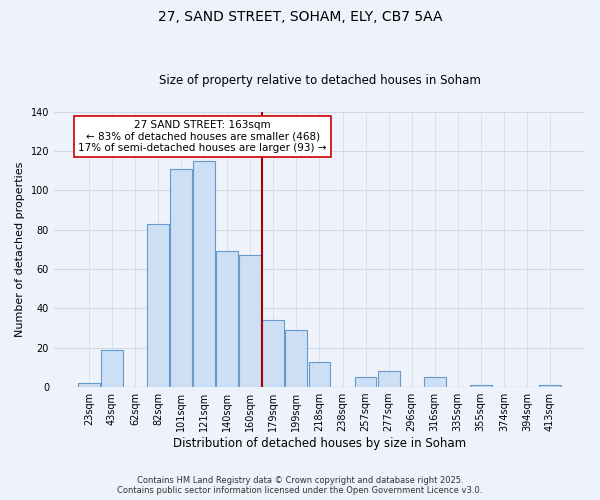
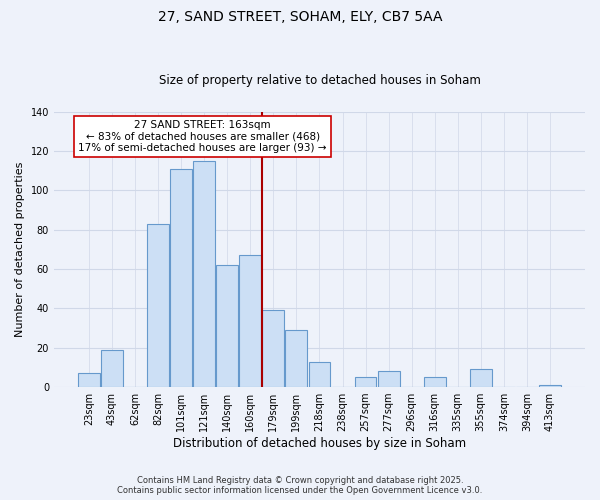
23sqm: 2 -> 7
140sqm: 69 -> 62
179sqm: 34 -> 39
355sqm: 1 -> 9
